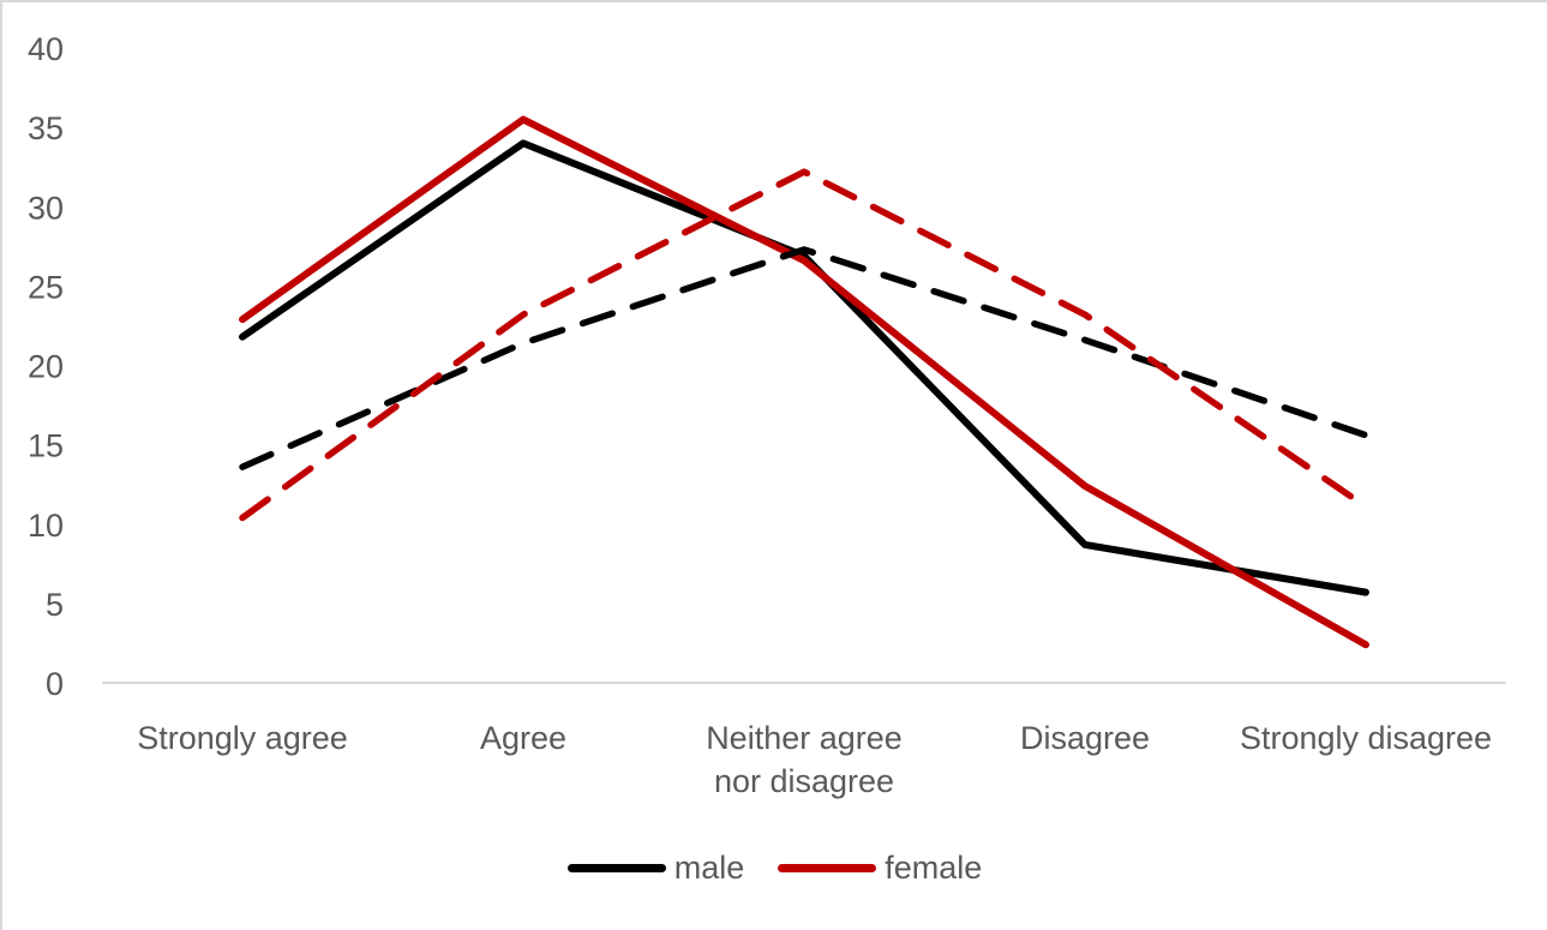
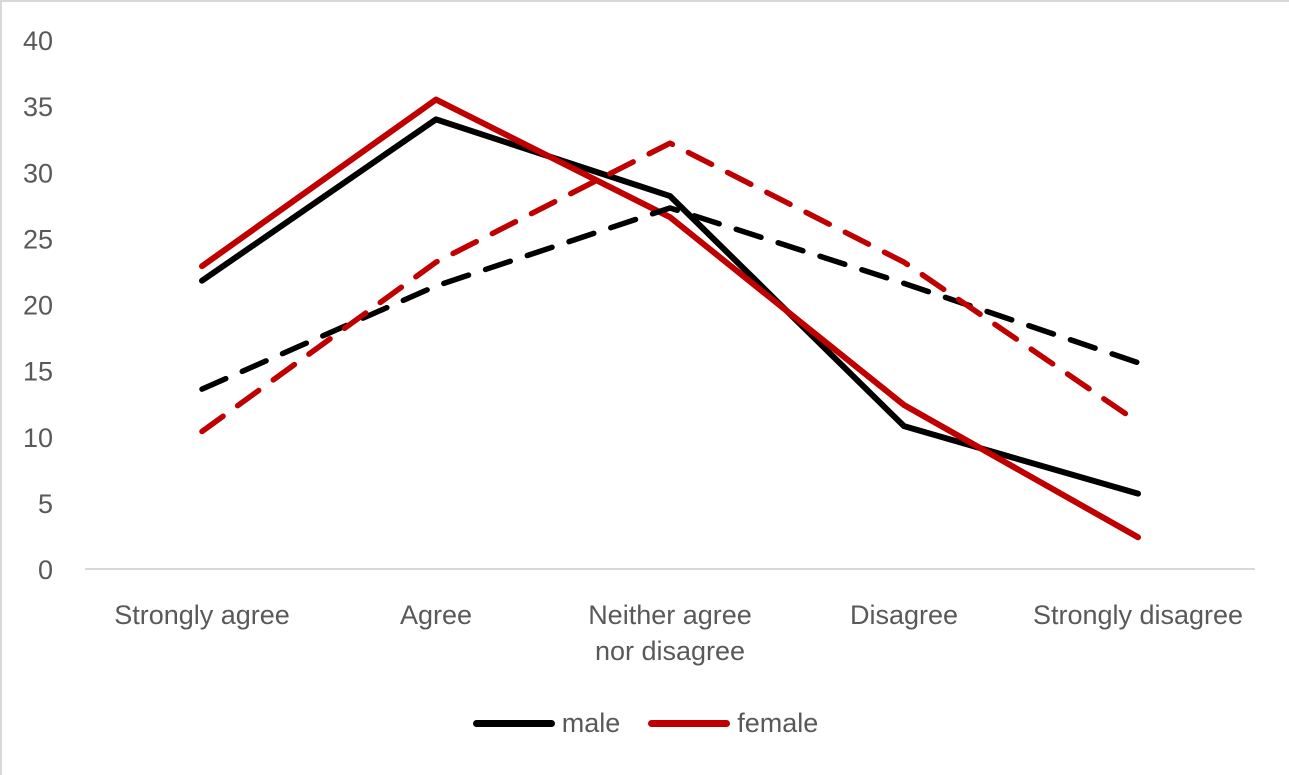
male/Neither agree nor disagree: 26.9 -> 28.2
male/Disagree: 8.7 -> 10.8
